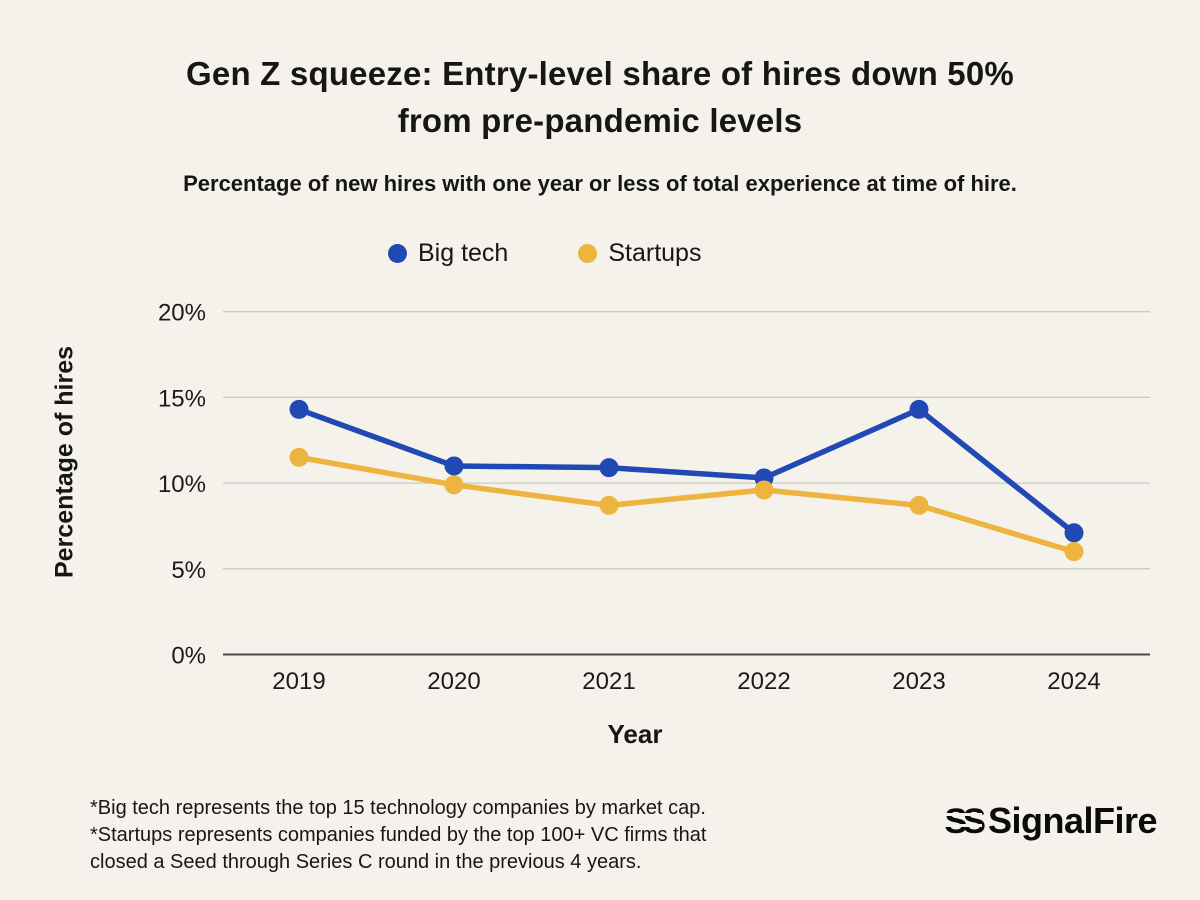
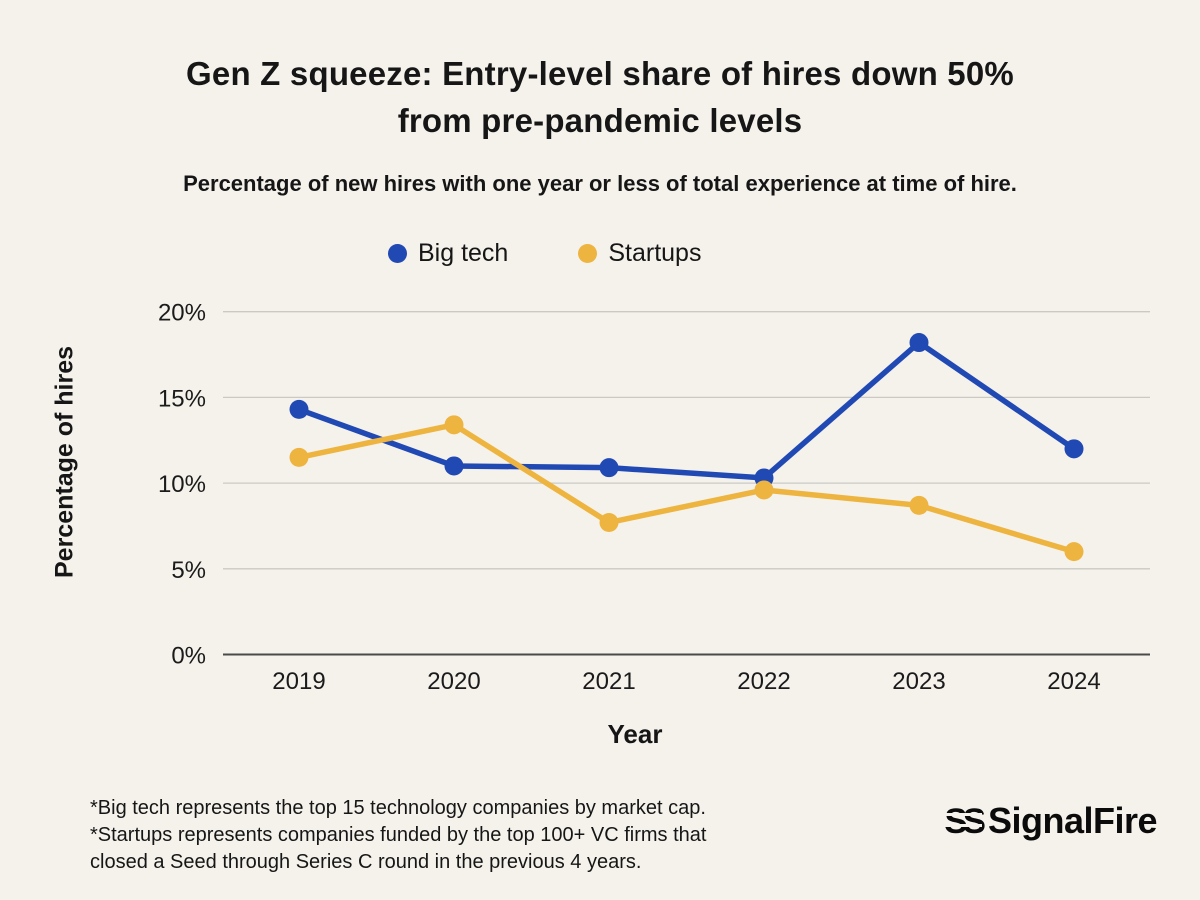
Startups/2020: 9.9% -> 13.4%
Startups/2021: 8.7% -> 7.7%
Big tech/2023: 14.3% -> 18.2%
Big tech/2024: 7.1% -> 12.0%
